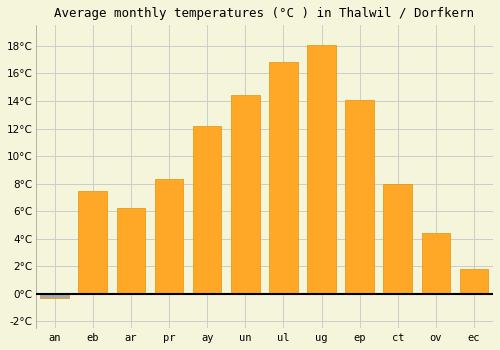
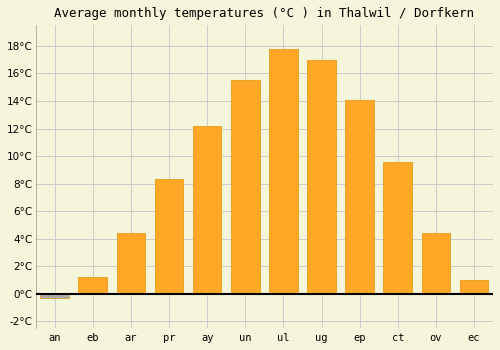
eb: 7.5°C -> 1.2°C
ar: 6.2°C -> 4.4°C
un: 14.4°C -> 15.5°C
ul: 16.8°C -> 17.8°C
ug: 18.1°C -> 17.0°C
ct: 8.0°C -> 9.6°C
ec: 1.8°C -> 1.0°C
